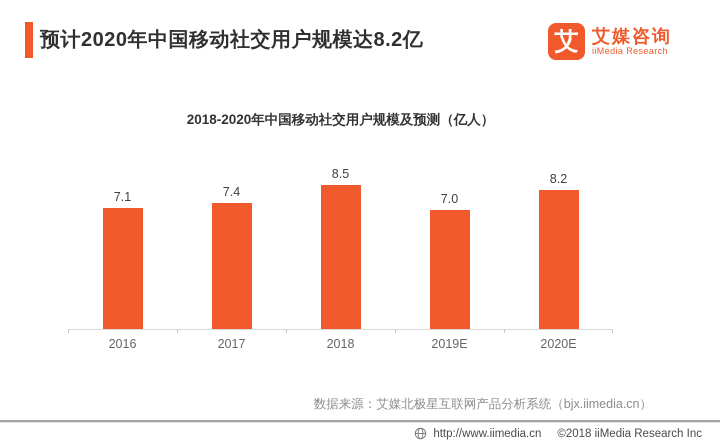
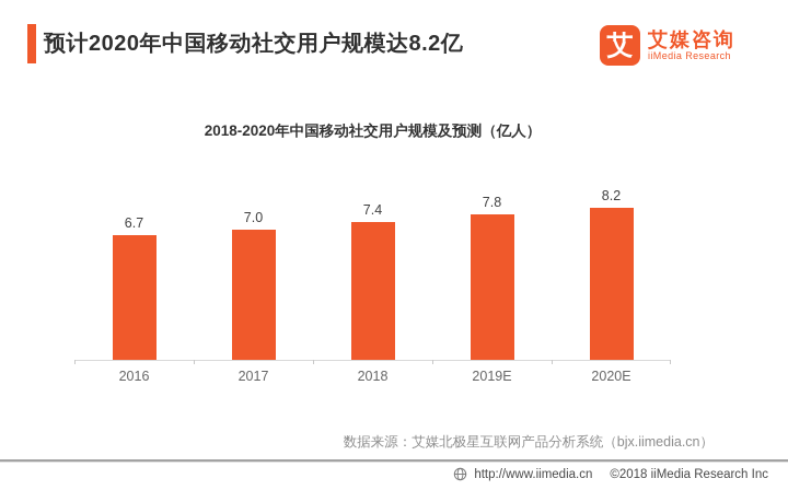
2016: 7.1 -> 6.7
2017: 7.4 -> 7.0
2018: 8.5 -> 7.4
2019E: 7.0 -> 7.8
